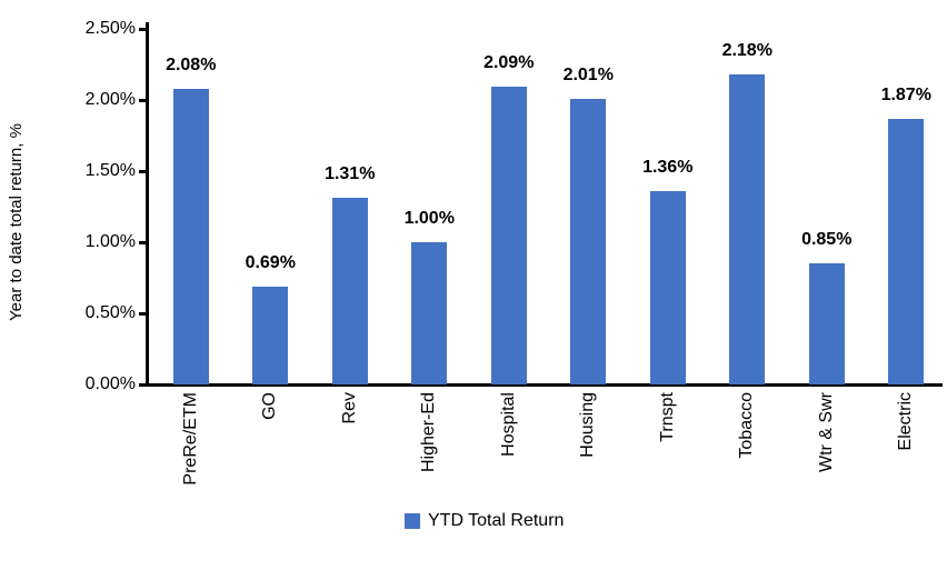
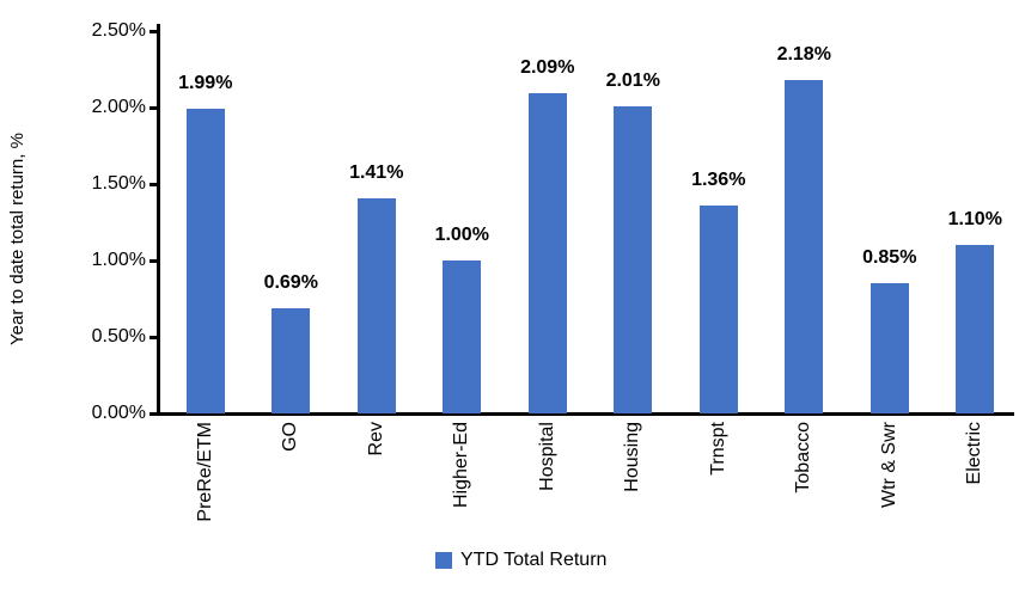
PreRe/ETM: 2.08% -> 1.99%
Rev: 1.31% -> 1.41%
Electric: 1.87% -> 1.10%
